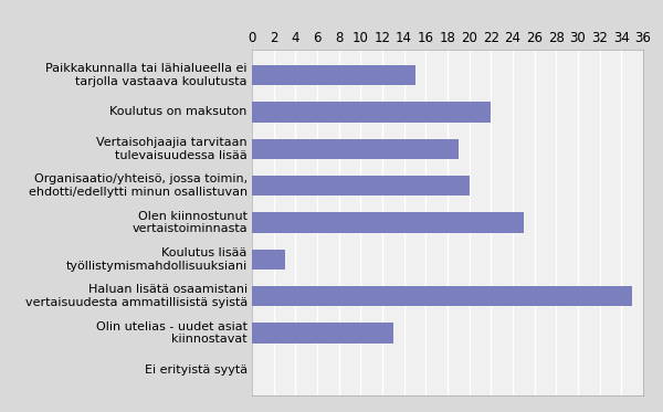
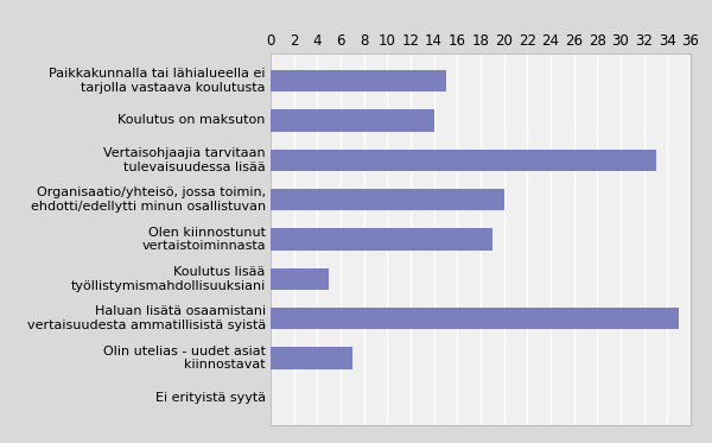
Koulutus on maksuton: 22 -> 14
Vertaisohjaajia tarvitaan tulevaisuudessa lisää: 19 -> 33
Olen kiinnostunut vertaistoiminnasta: 25 -> 19
Koulutus lisää työllistymismahdollisuuksiani: 3 -> 5
Olin utelias - uudet asiat kiinnostavat: 13 -> 7
